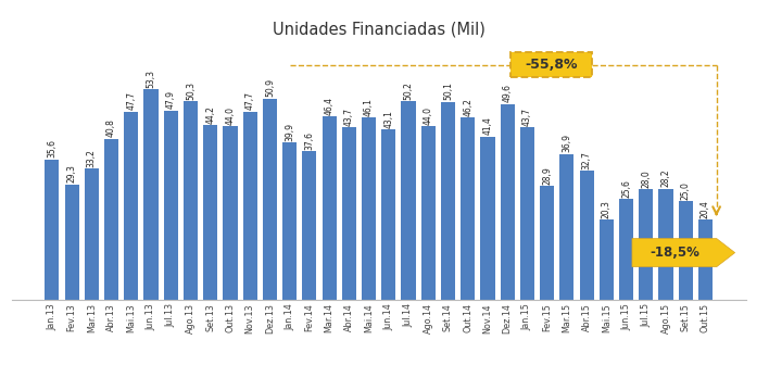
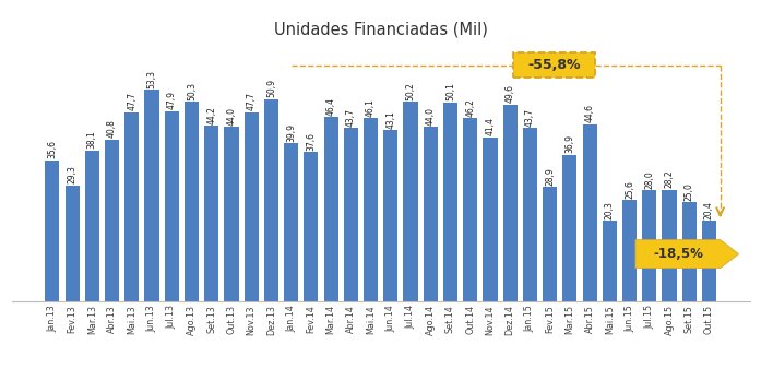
Mar.13: 33,2 -> 38,1
Abr.15: 32,7 -> 44,6
